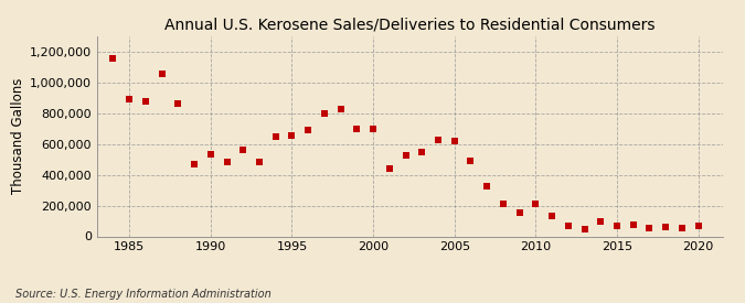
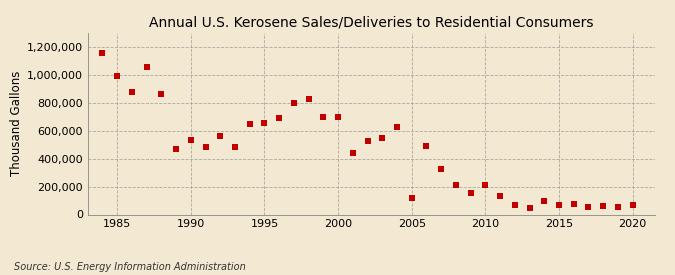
1985: 890,000 -> 990,000
2005: 620,000 -> 120,000
